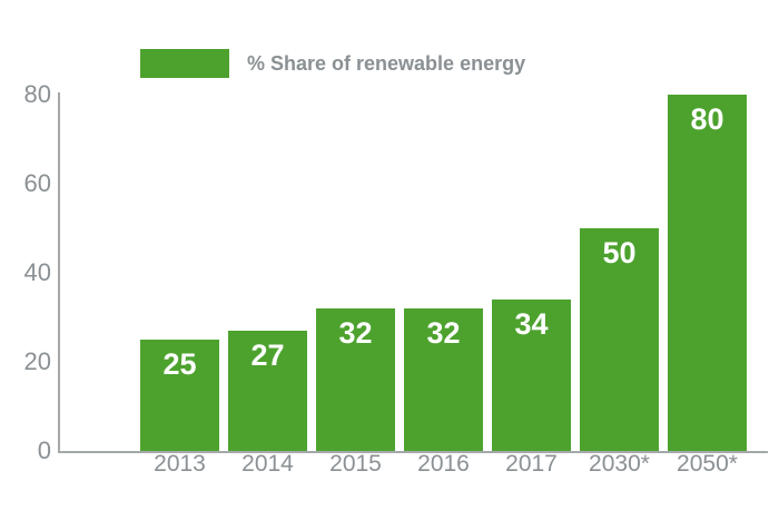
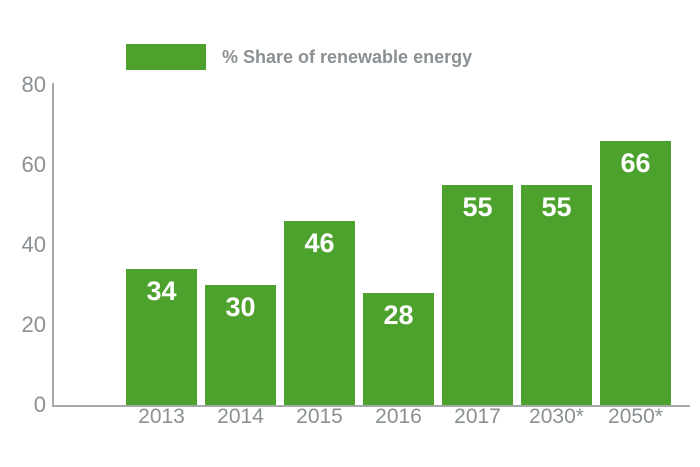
2013: 25 -> 34
2014: 27 -> 30
2015: 32 -> 46
2016: 32 -> 28
2017: 34 -> 55
2030*: 50 -> 55
2050*: 80 -> 66
